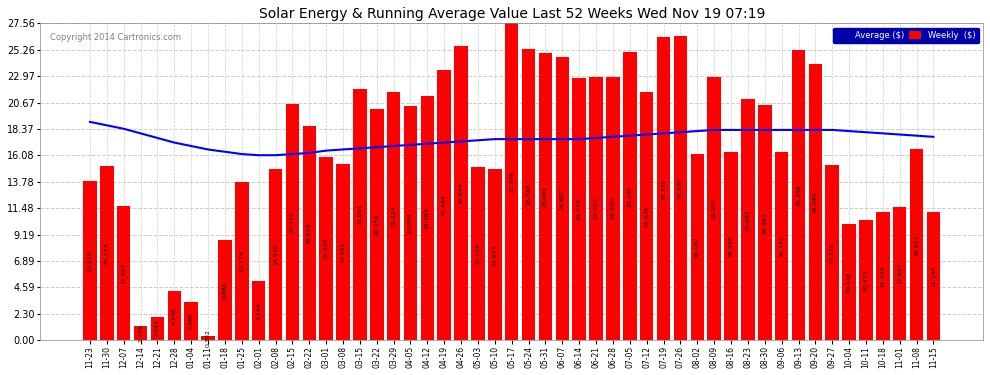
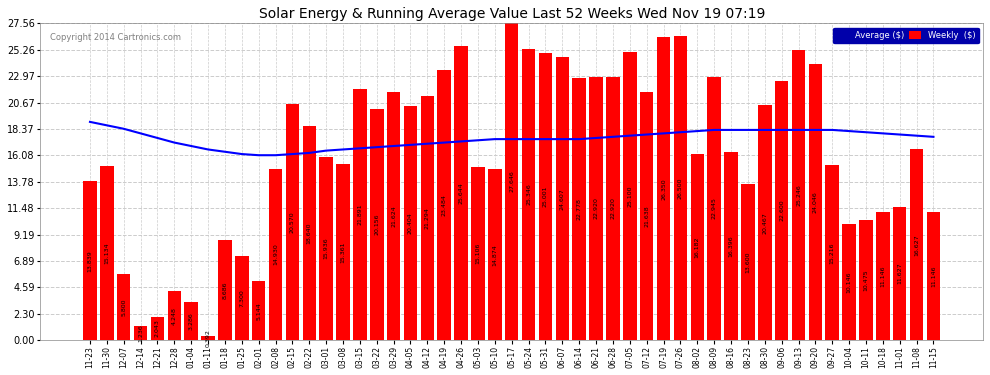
Weekly ($)/12-07: 11.7 -> 5.8
Weekly ($)/01-25: 13.8 -> 7.3
Weekly ($)/08-23: 21.0 -> 13.6
Weekly ($)/09-06: 16.4 -> 22.6
